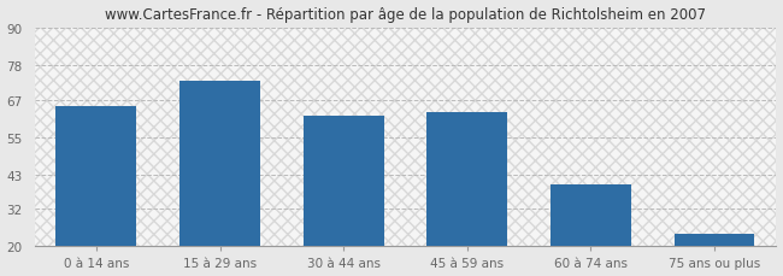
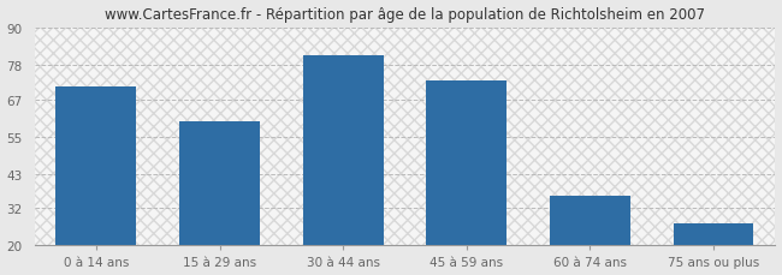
0 à 14 ans: 65 -> 71
15 à 29 ans: 73 -> 60
30 à 44 ans: 62 -> 81
45 à 59 ans: 63 -> 73
60 à 74 ans: 40 -> 36
75 ans ou plus: 24 -> 27
